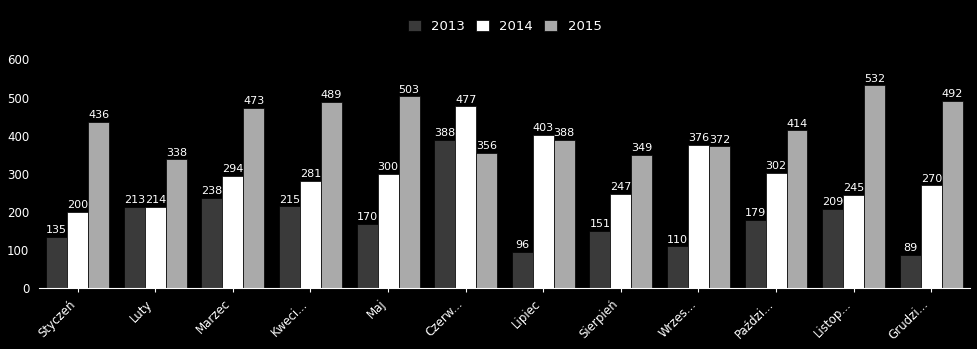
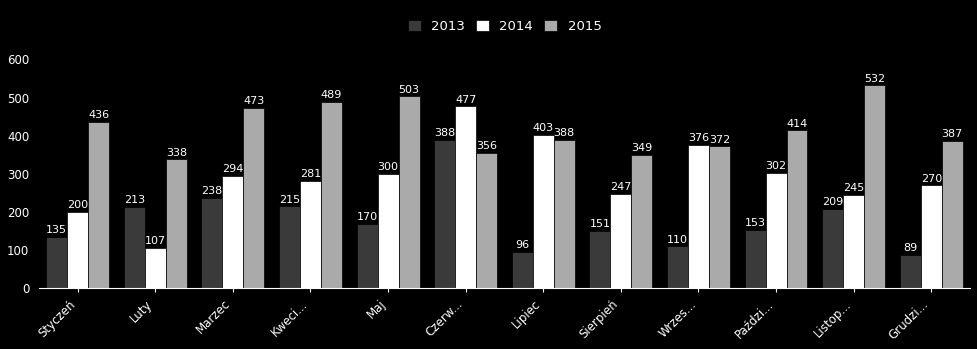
2014/Luty: 214 -> 107
2013/Paździ...: 179 -> 153
2015/Grudzi...: 492 -> 387
